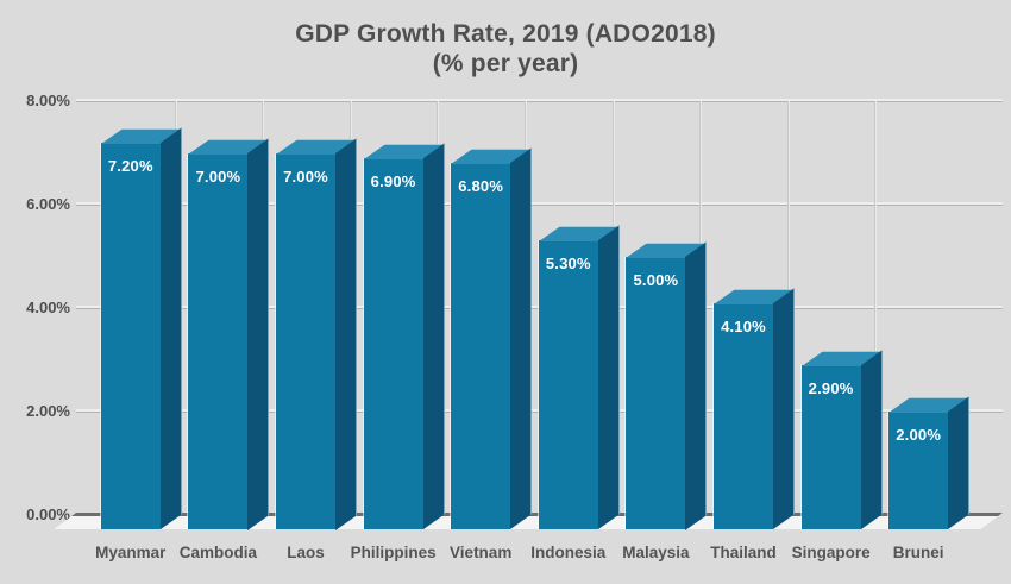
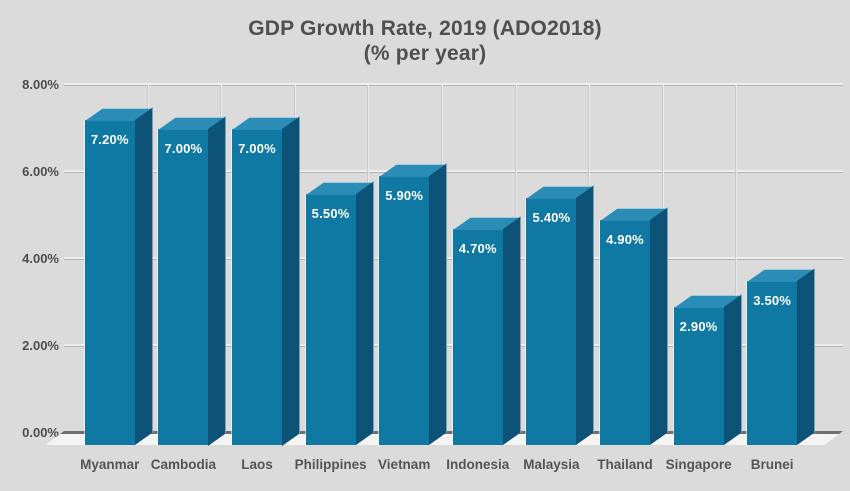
Philippines: 6.90% -> 5.50%
Vietnam: 6.80% -> 5.90%
Indonesia: 5.30% -> 4.70%
Malaysia: 5.00% -> 5.40%
Thailand: 4.10% -> 4.90%
Brunei: 2.00% -> 3.50%
